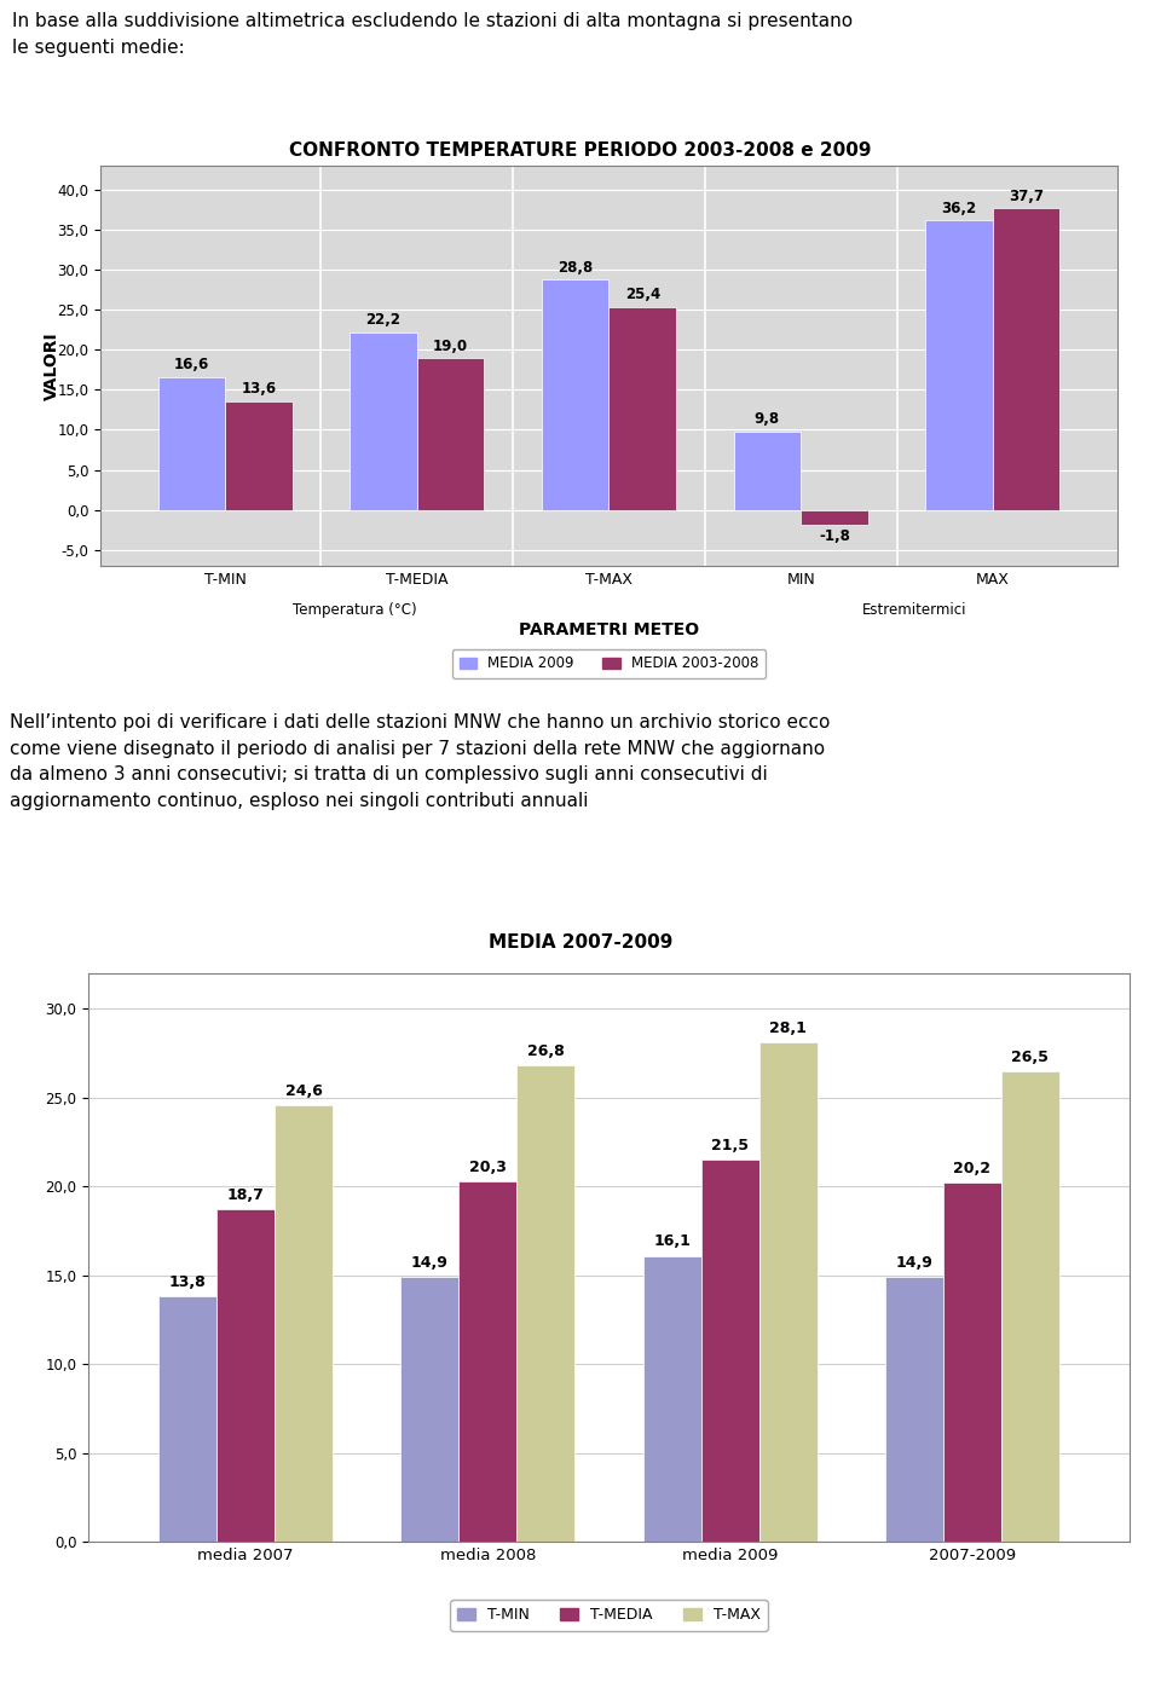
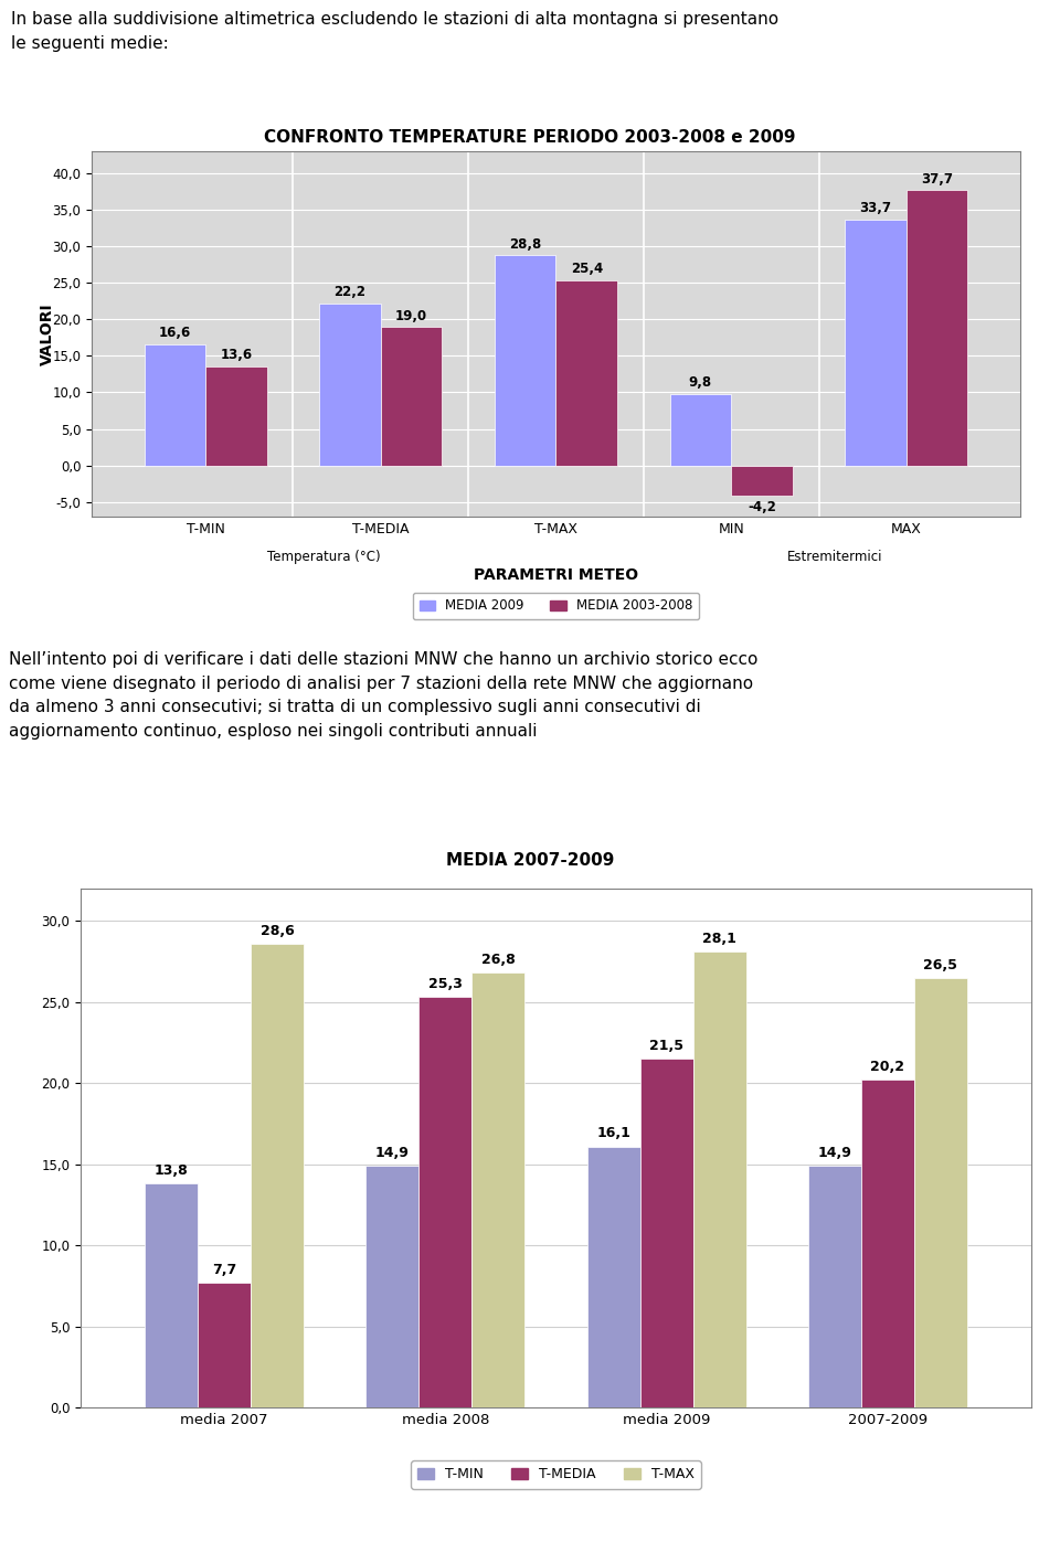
MEDIA 2003-2008/MIN: -1,8 -> -4,2
MEDIA 2009/MAX: 36,2 -> 33,7
T-MEDIA/media 2007: 18,7 -> 7,7
T-MAX/media 2007: 24,6 -> 28,6
T-MEDIA/media 2008: 20,3 -> 25,3
